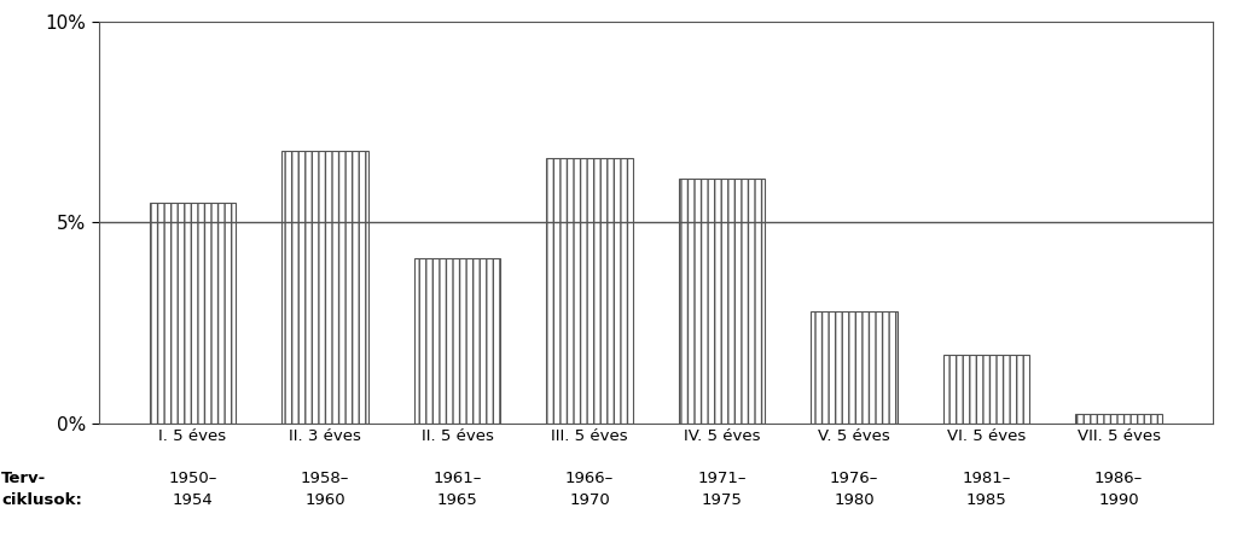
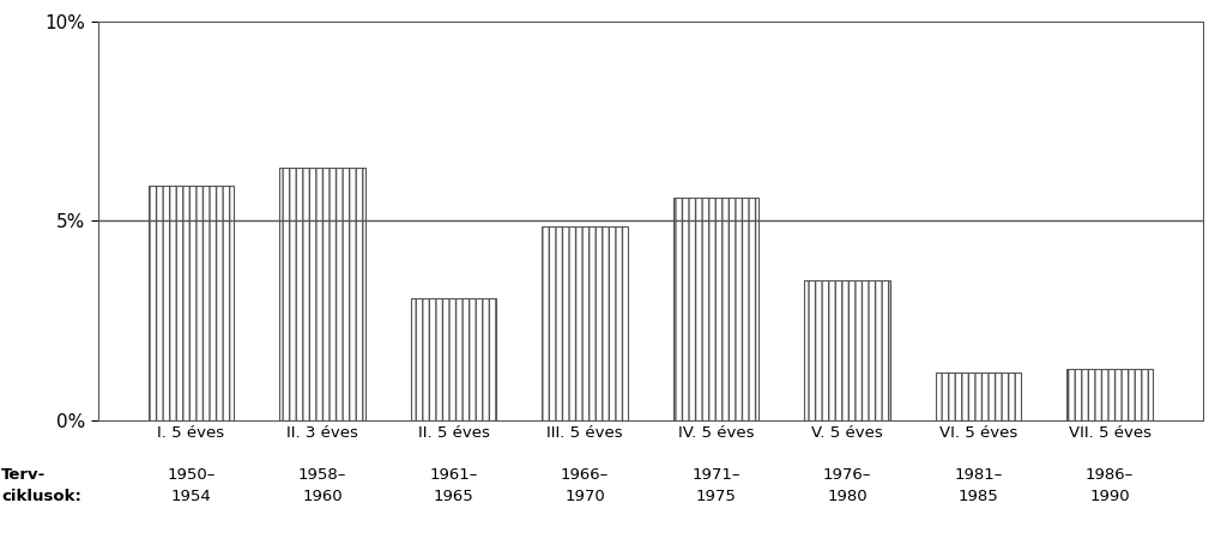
I. 5 éves: 5.50% -> 5.90%
II. 3 éves: 6.80% -> 6.35%
II. 5 éves: 4.10% -> 3.05%
III. 5 éves: 6.60% -> 4.85%
IV. 5 éves: 6.10% -> 5.60%
V. 5 éves: 2.80% -> 3.50%
VI. 5 éves: 1.70% -> 1.20%
VII. 5 éves: 0.25% -> 1.30%
